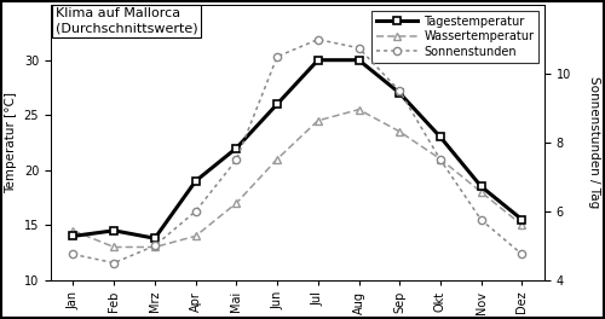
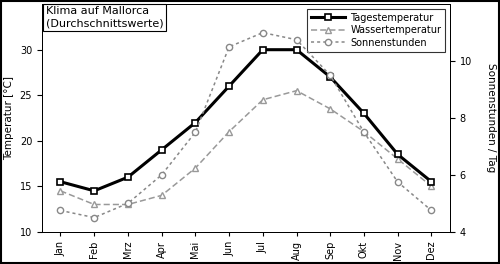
Tagestemperatur/Jan: 14.0 -> 15.5
Tagestemperatur/Mrz: 13.8 -> 16.0
